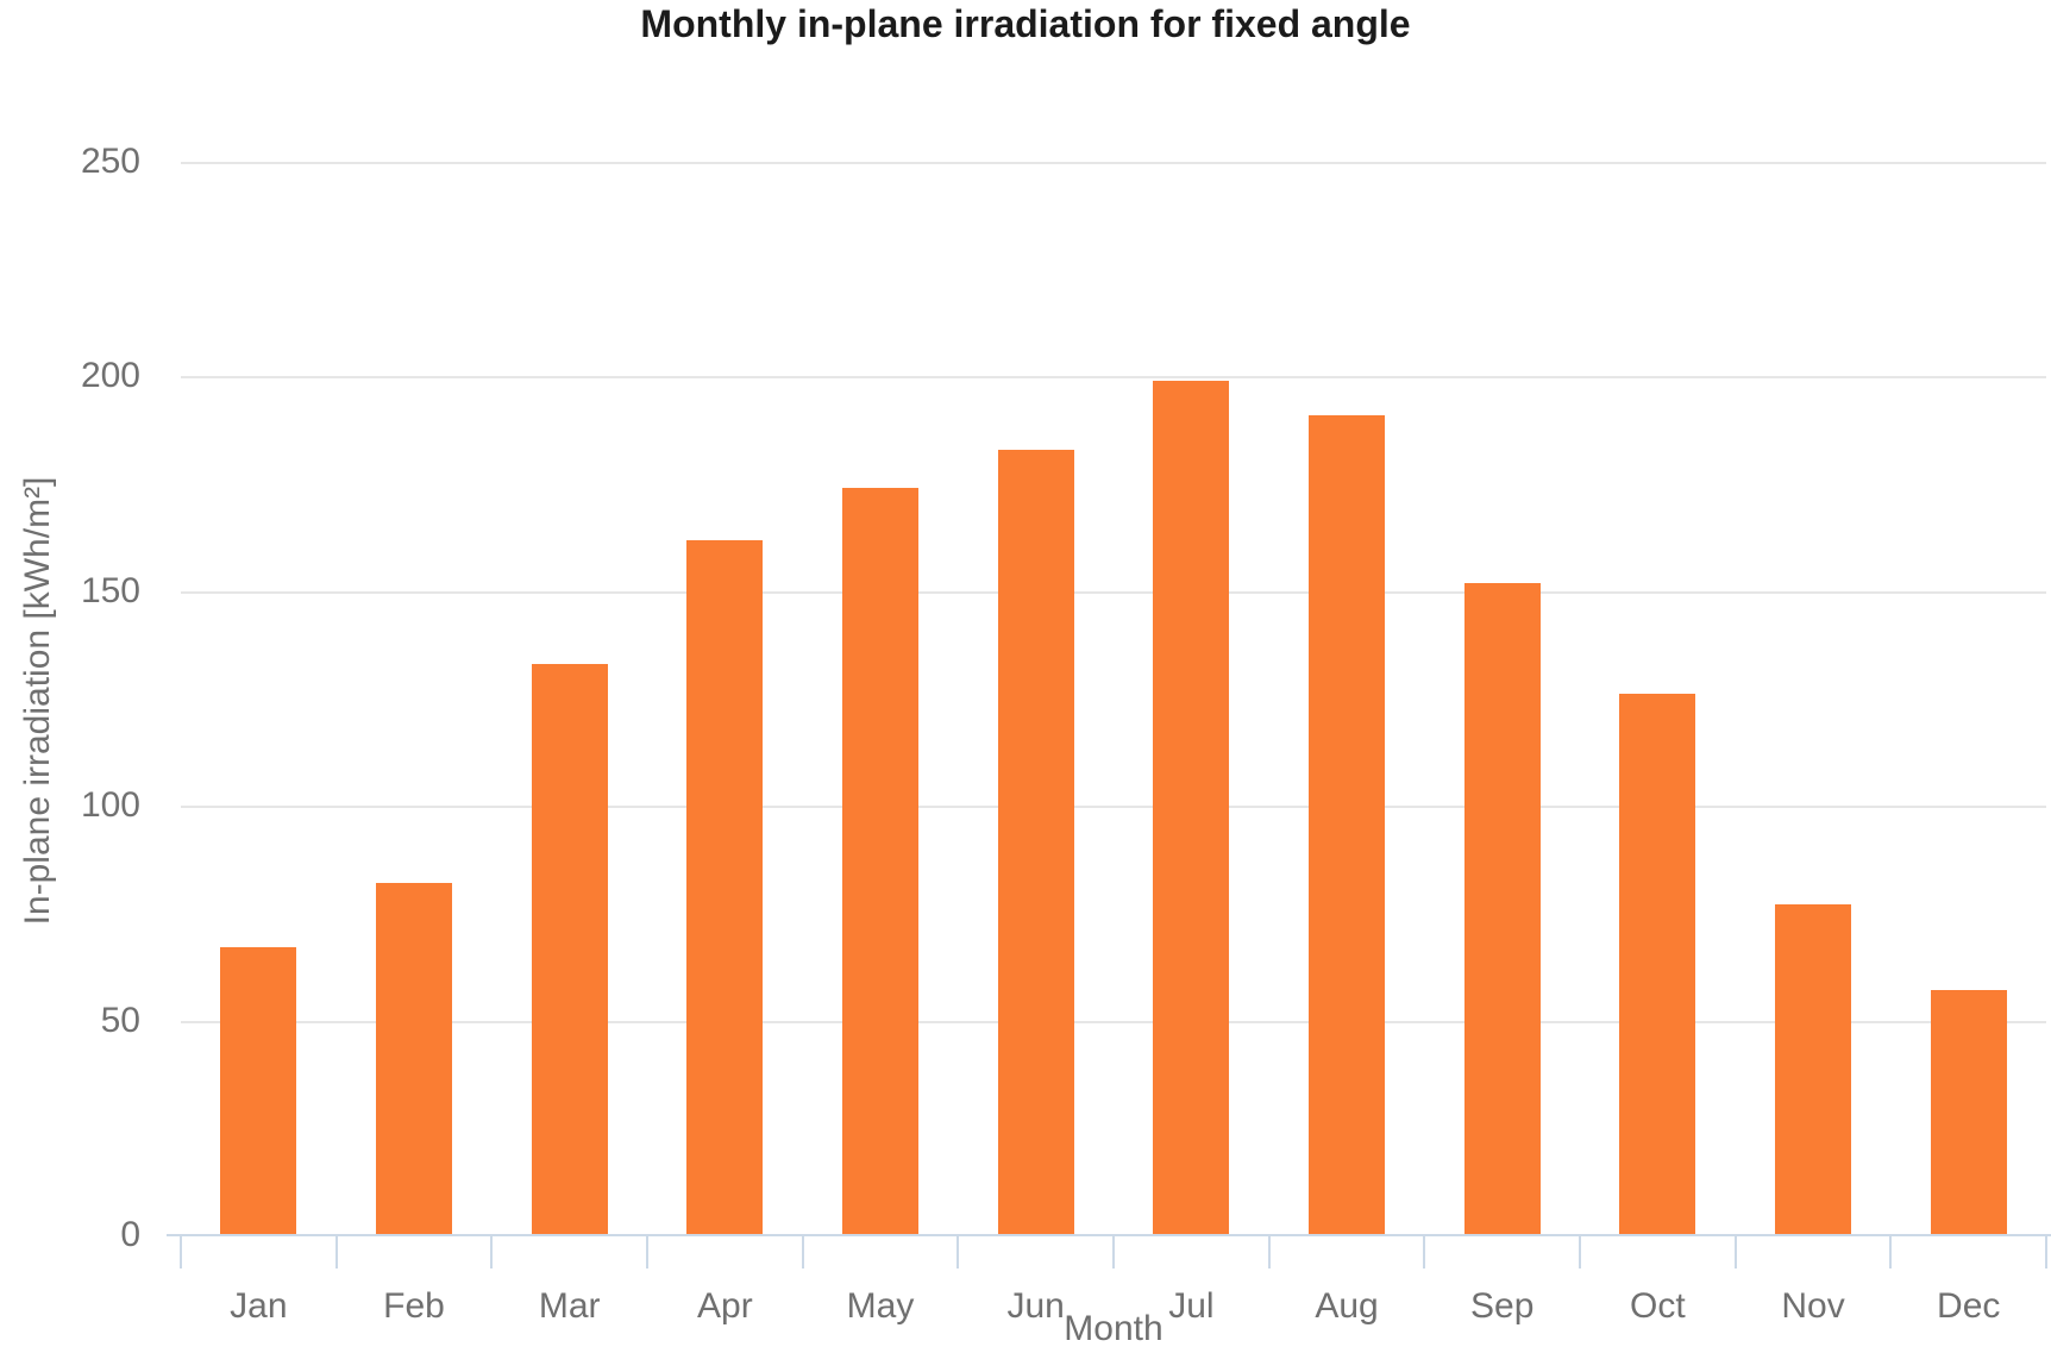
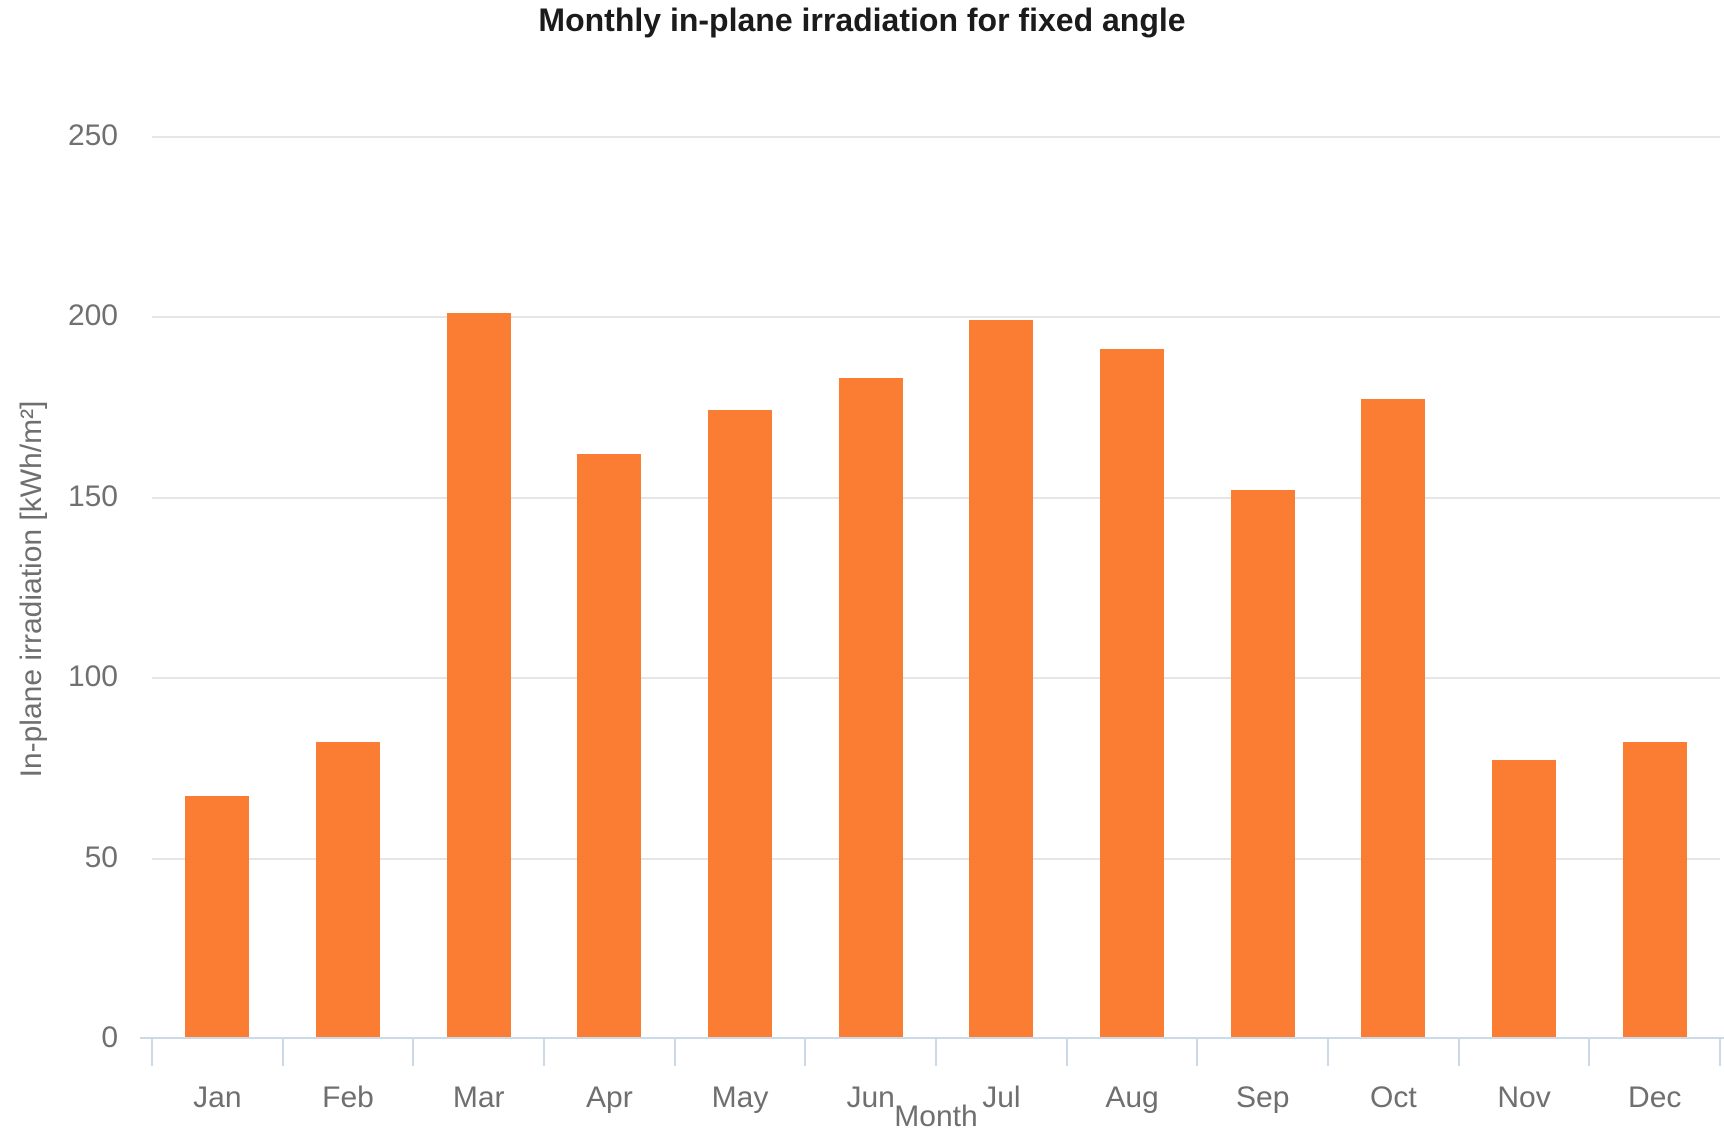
Mar: 133 -> 201
Oct: 126 -> 177
Dec: 57 -> 82
